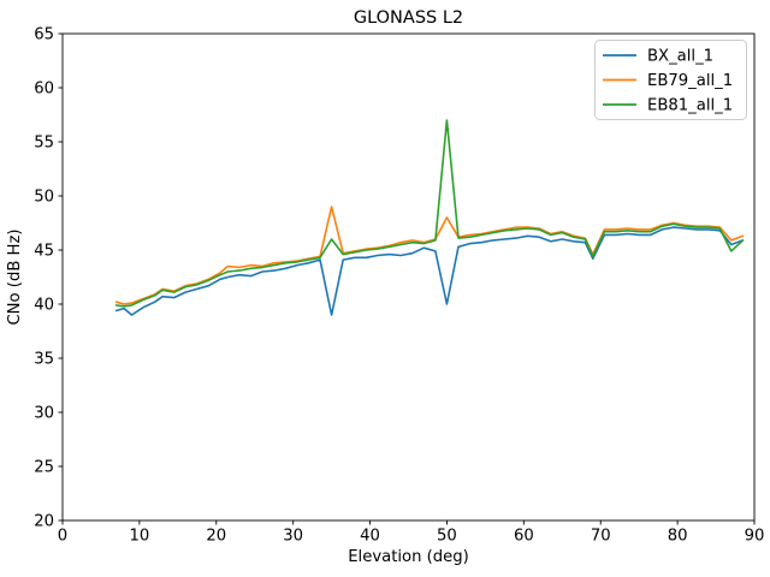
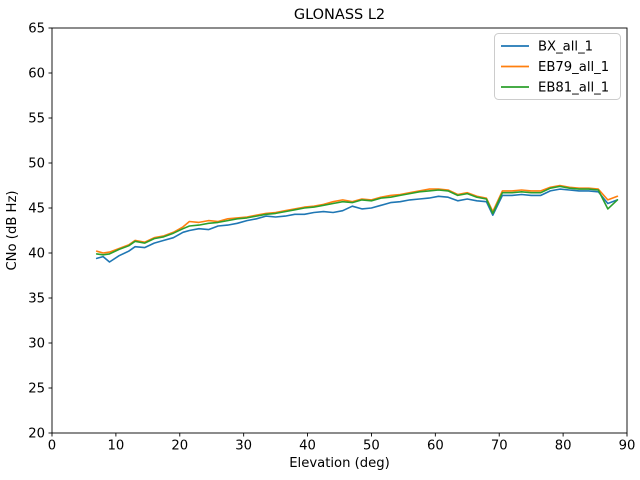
BX_all_1/35: 39 -> 44
EB79_all_1/35: 49 -> 44
EB81_all_1/35: 46 -> 44
BX_all_1/50: 40 -> 45
EB79_all_1/50: 48 -> 46
EB81_all_1/50: 57 -> 46
